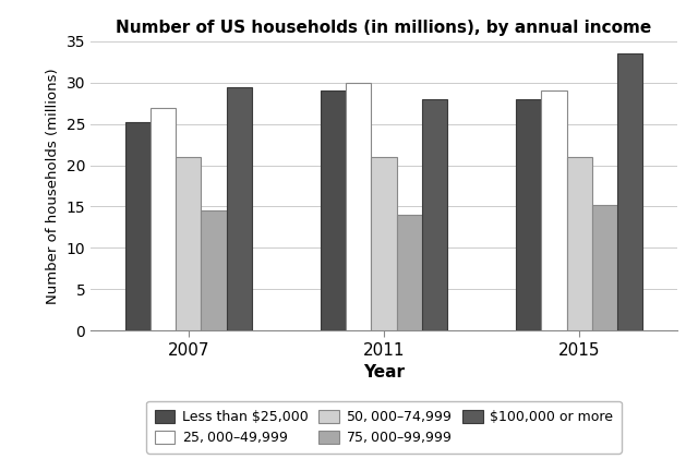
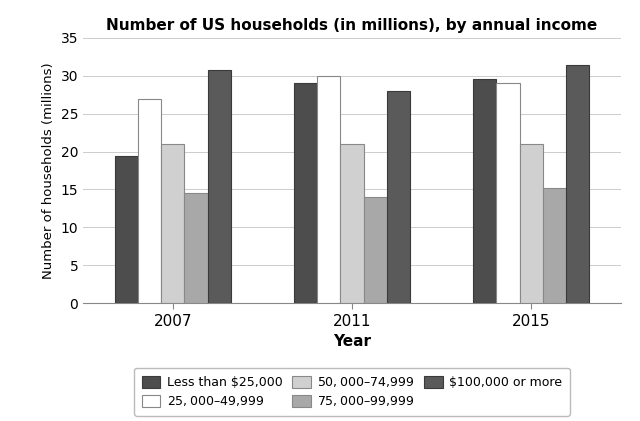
Less than $25,000/2007: 25.2 -> 19.4
$100,000 or more/2007: 29.5 -> 30.8
Less than $25,000/2015: 28.0 -> 29.6
$100,000 or more/2015: 33.5 -> 31.4
